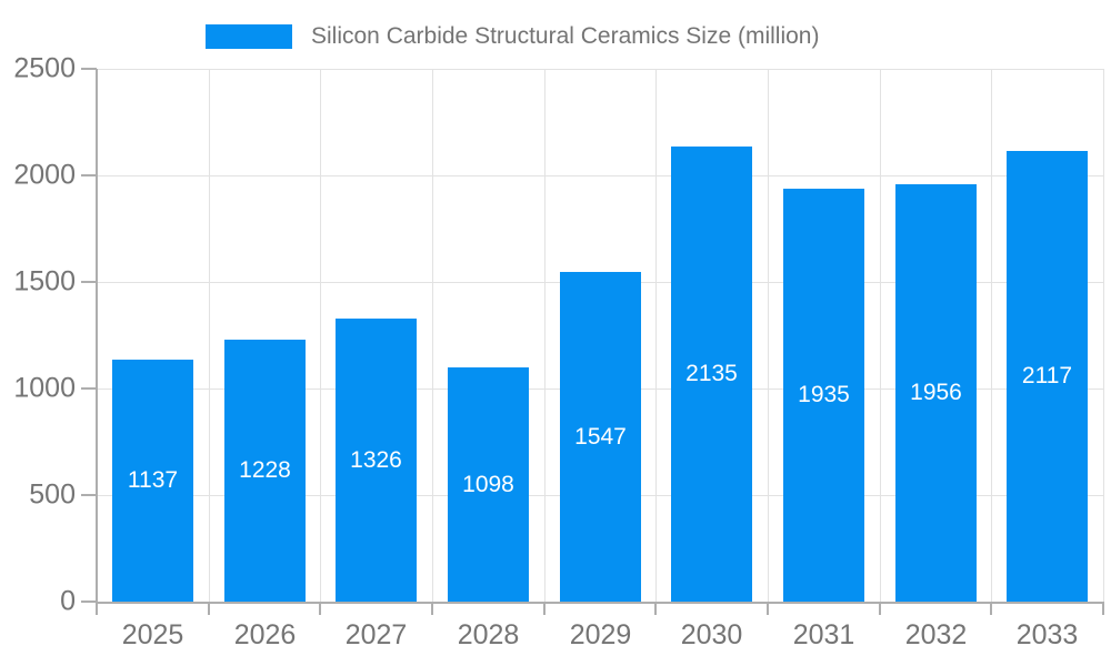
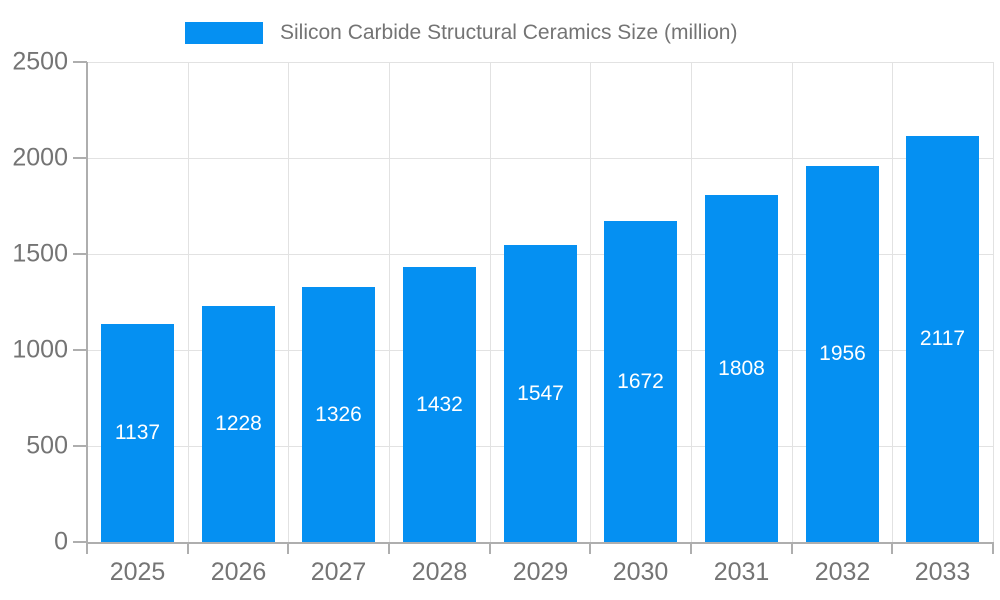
2028: 1098 -> 1432
2030: 2135 -> 1672
2031: 1935 -> 1808
